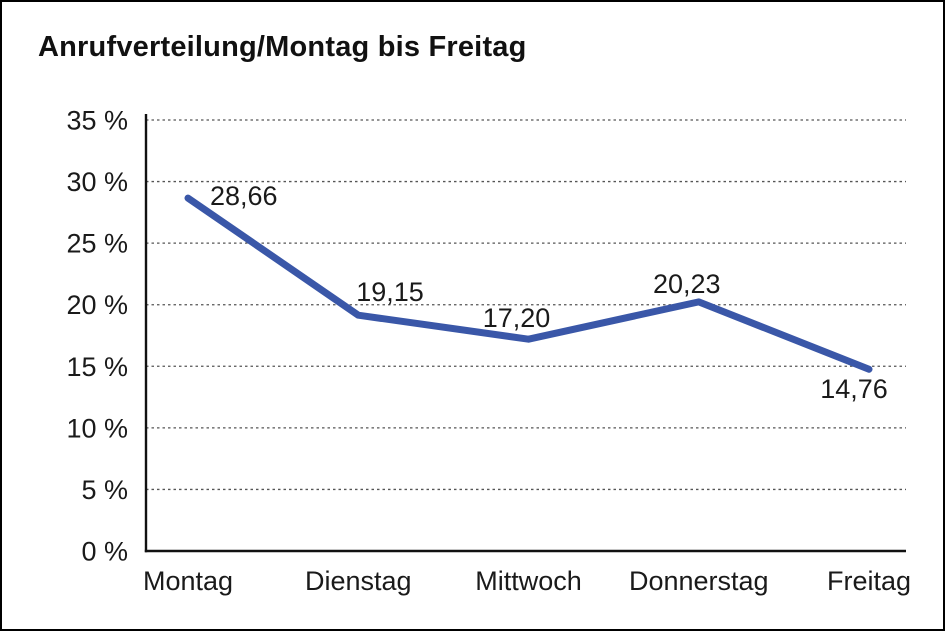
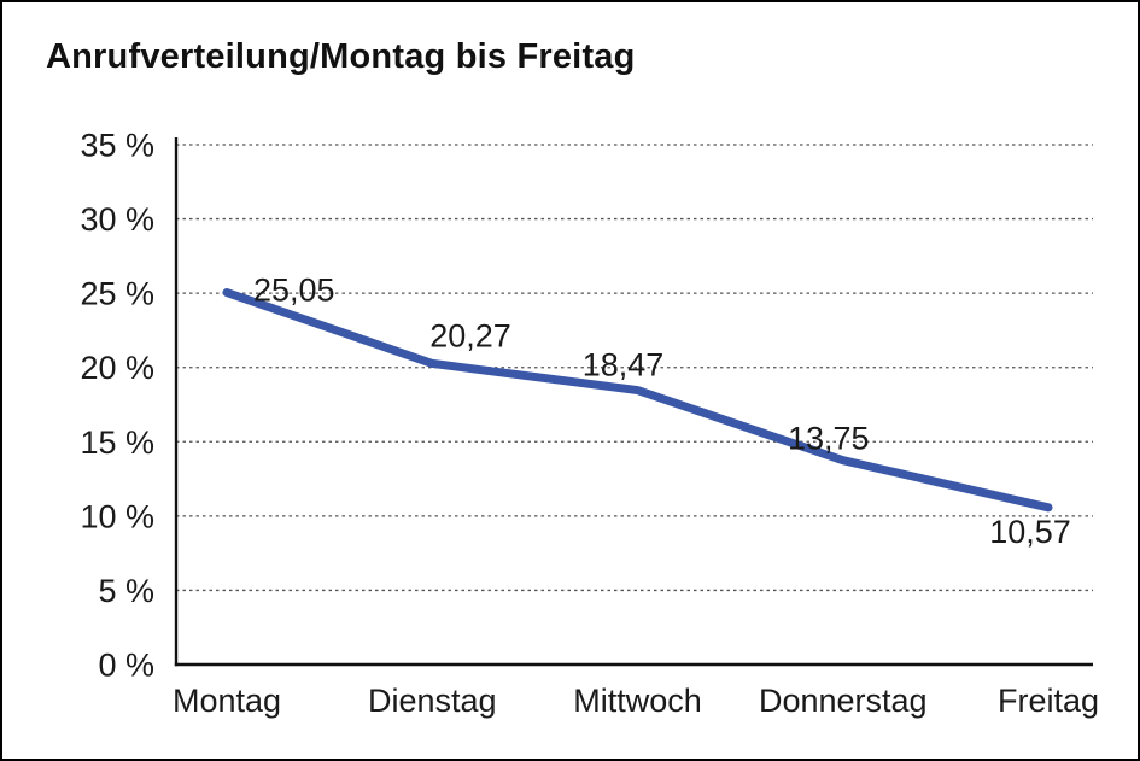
Montag: 28,66 -> 25,05
Dienstag: 19,15 -> 20,27
Mittwoch: 17,20 -> 18,47
Donnerstag: 20,23 -> 13,75
Freitag: 14,76 -> 10,57
